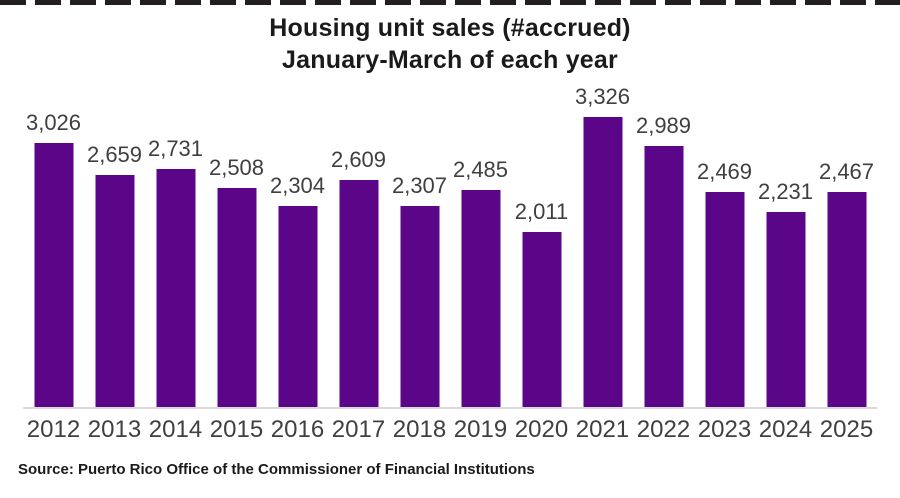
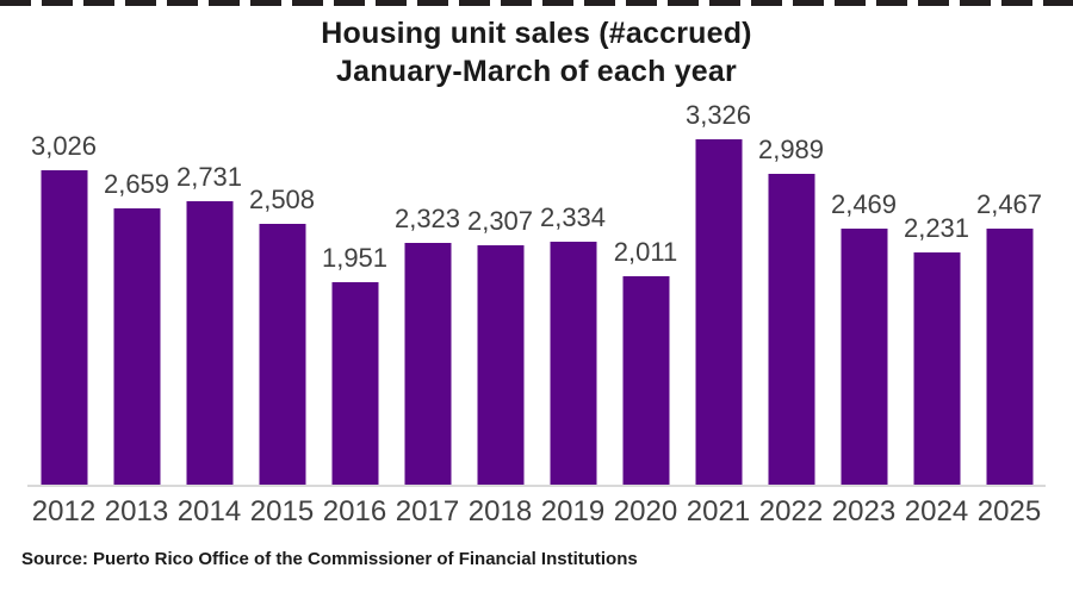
2016: 2,304 -> 1,951
2017: 2,609 -> 2,323
2019: 2,485 -> 2,334
